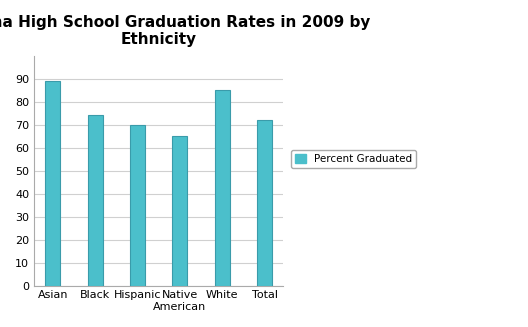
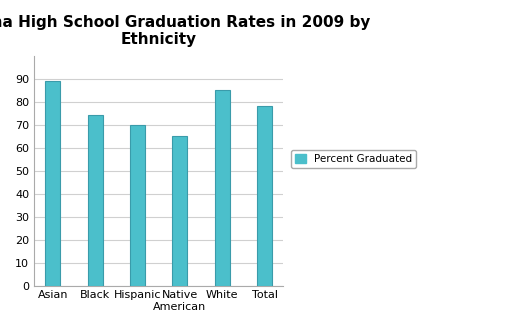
Total: 72 -> 78
